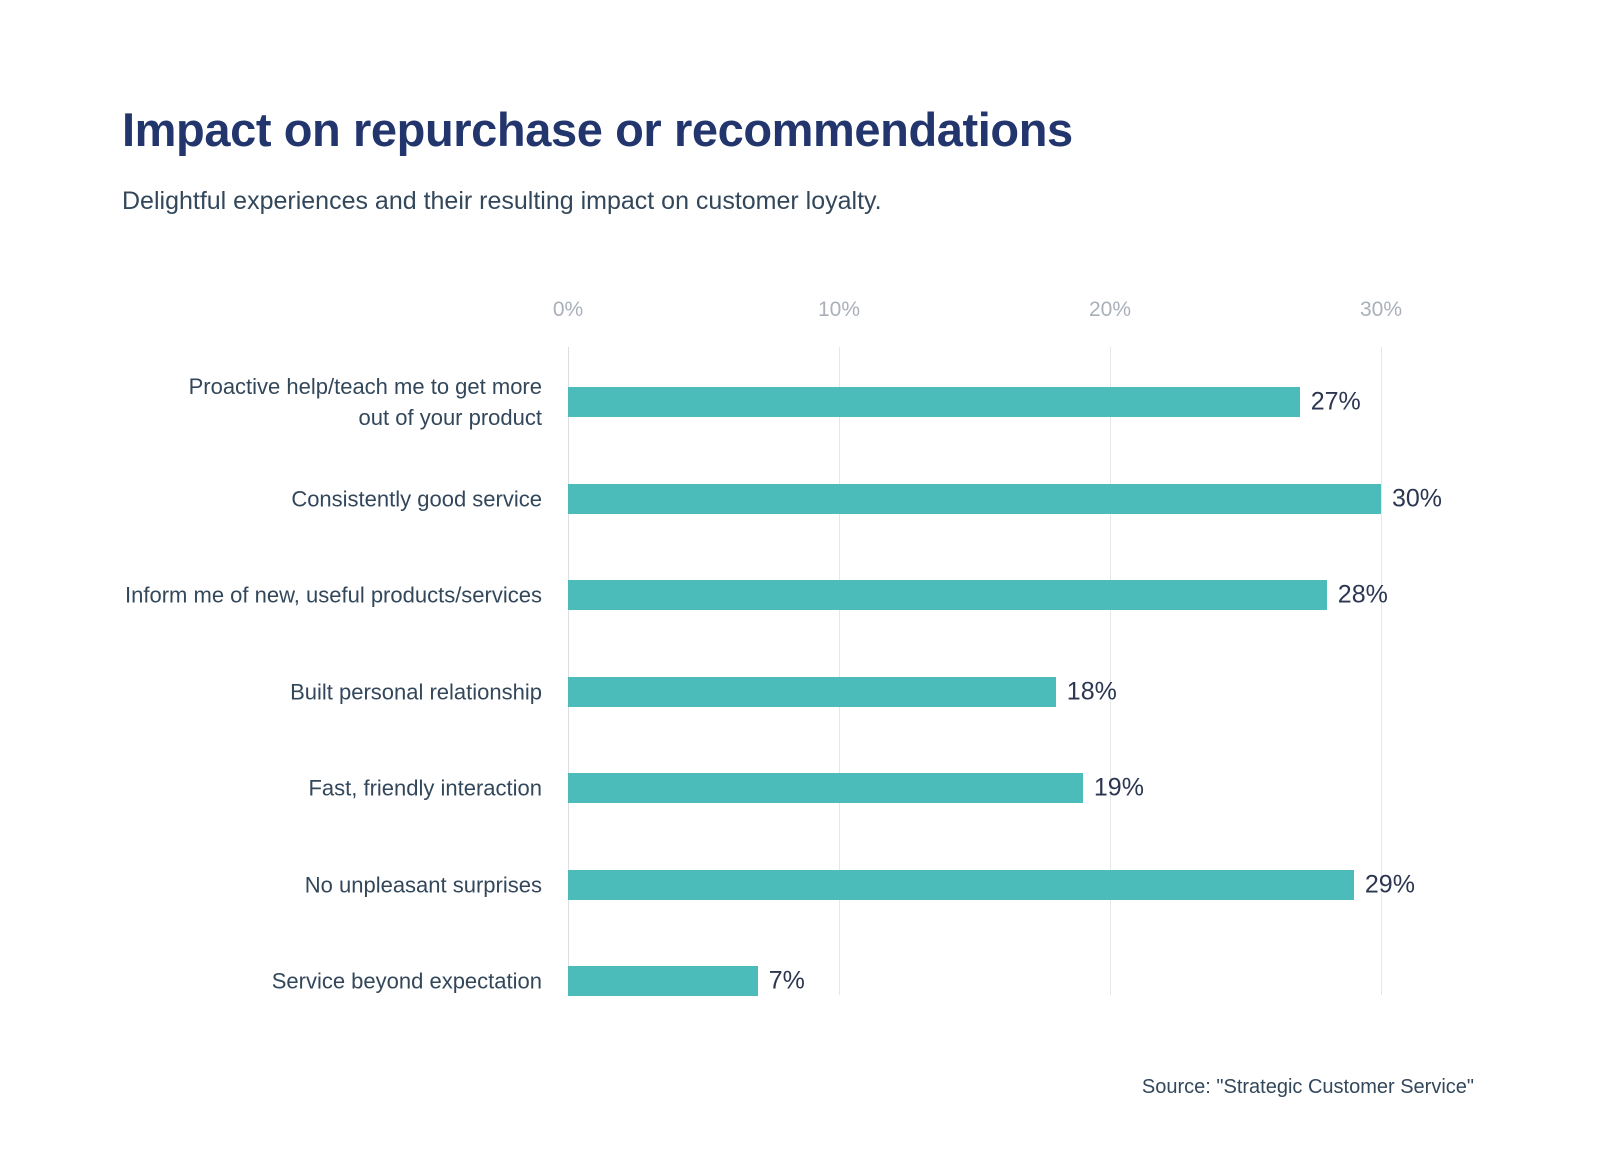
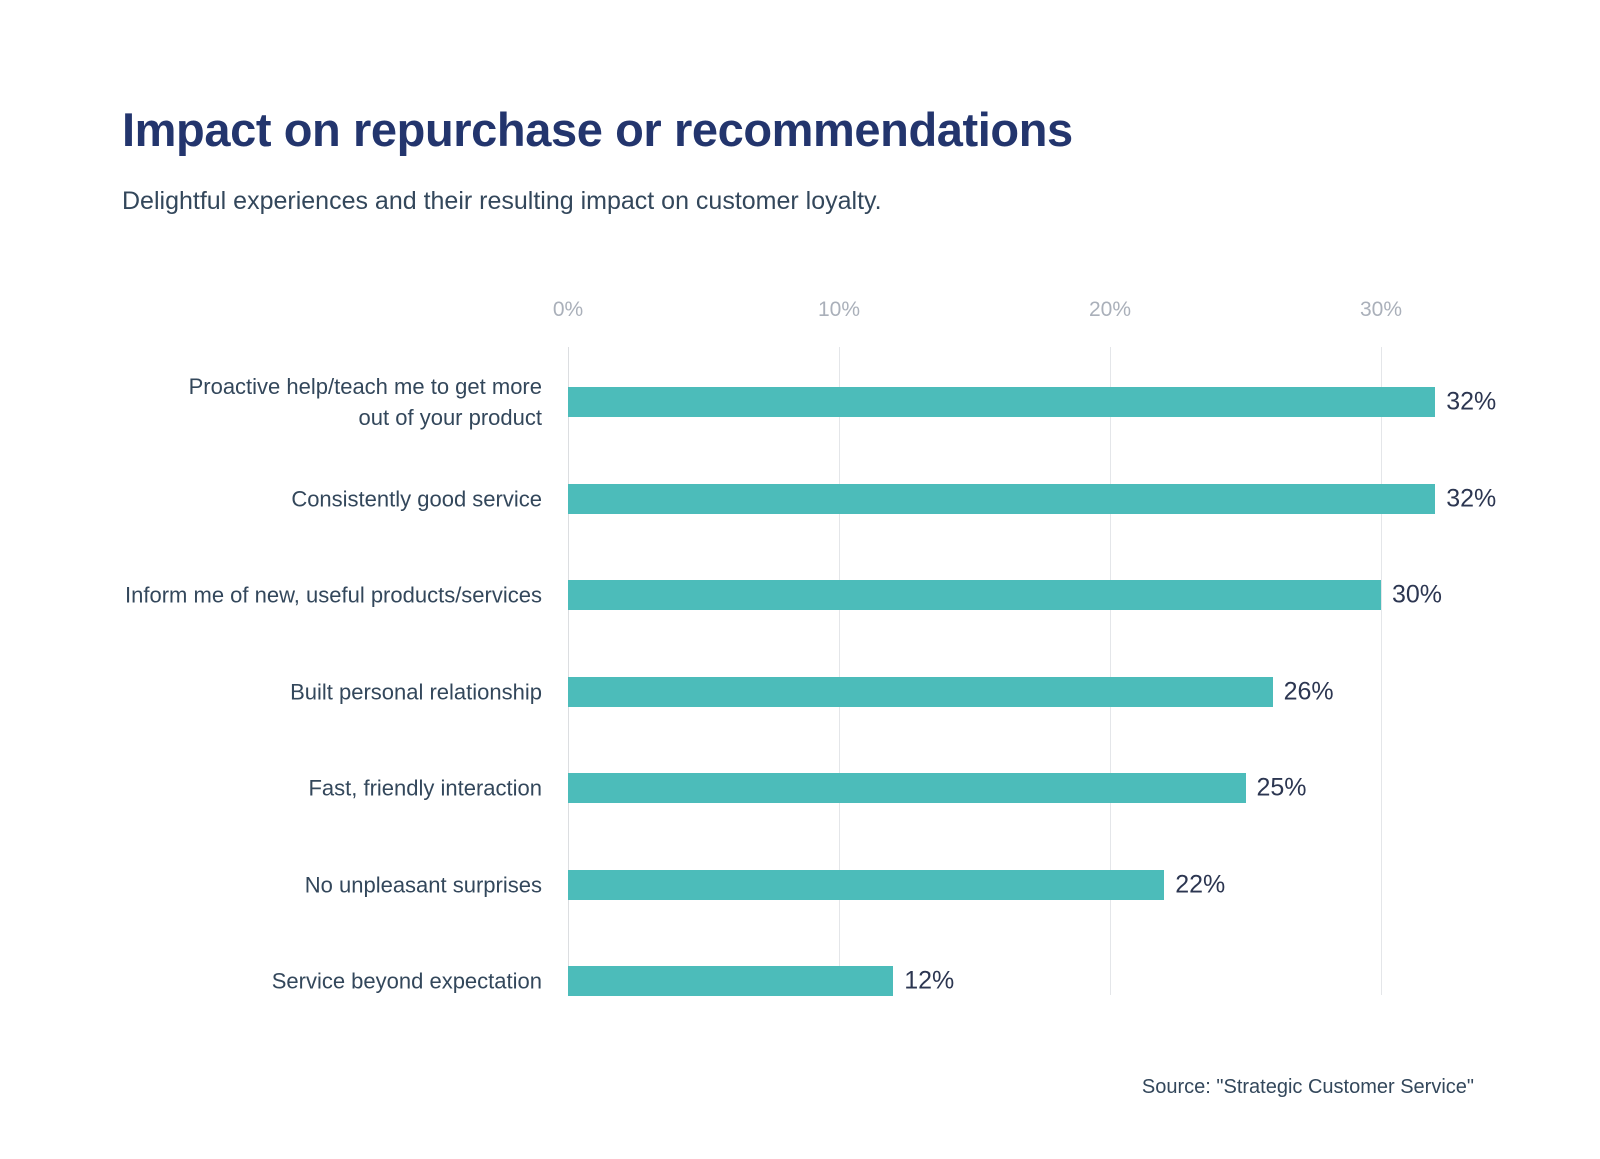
Proactive help/teach me to get more out of your product: 27% -> 32%
Consistently good service: 30% -> 32%
Inform me of new, useful products/services: 28% -> 30%
Built personal relationship: 18% -> 26%
Fast, friendly interaction: 19% -> 25%
No unpleasant surprises: 29% -> 22%
Service beyond expectation: 7% -> 12%
